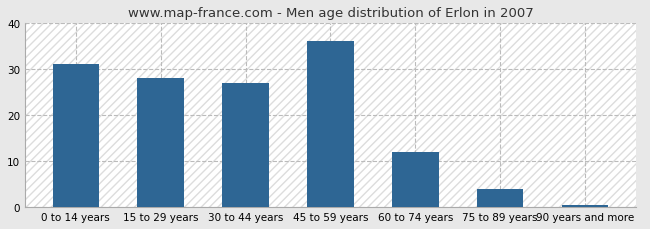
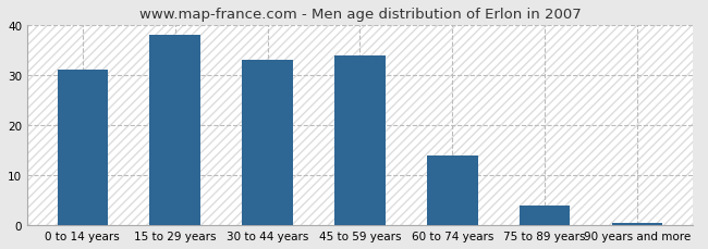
15 to 29 years: 28.0 -> 38.0
30 to 44 years: 27.0 -> 33.0
45 to 59 years: 36.0 -> 34.0
60 to 74 years: 12.0 -> 14.0
